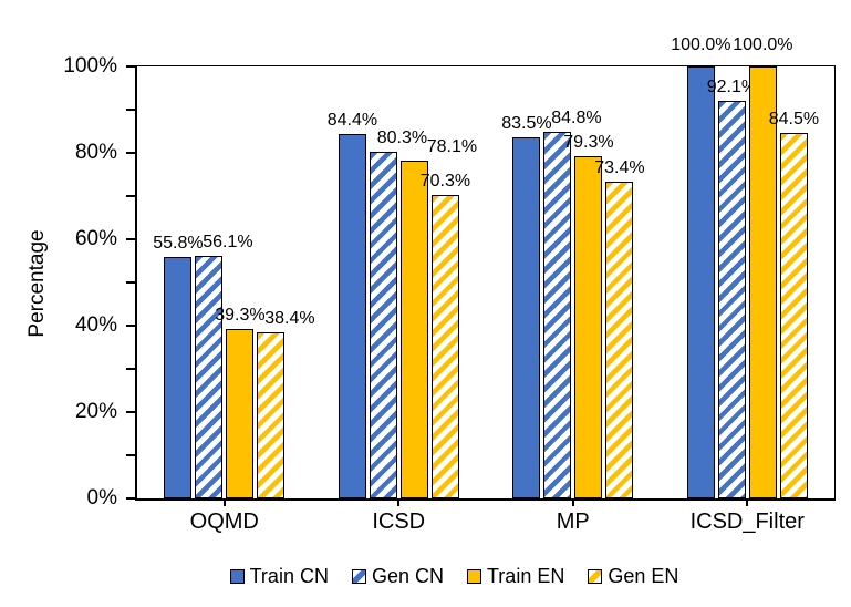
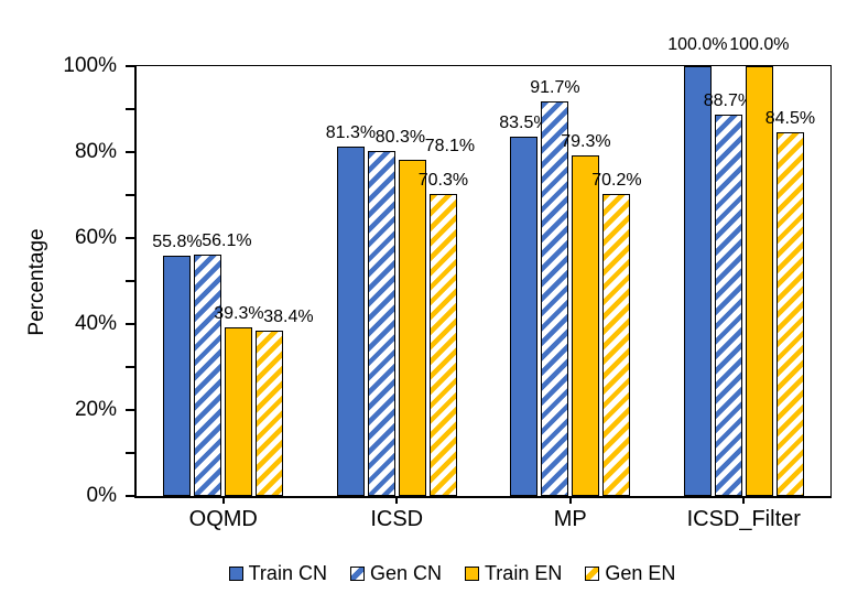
Train CN/ICSD: 84.4% -> 81.3%
Gen CN/MP: 84.8% -> 91.7%
Gen EN/MP: 73.4% -> 70.2%
Gen CN/ICSD_Filter: 92.1% -> 88.7%
